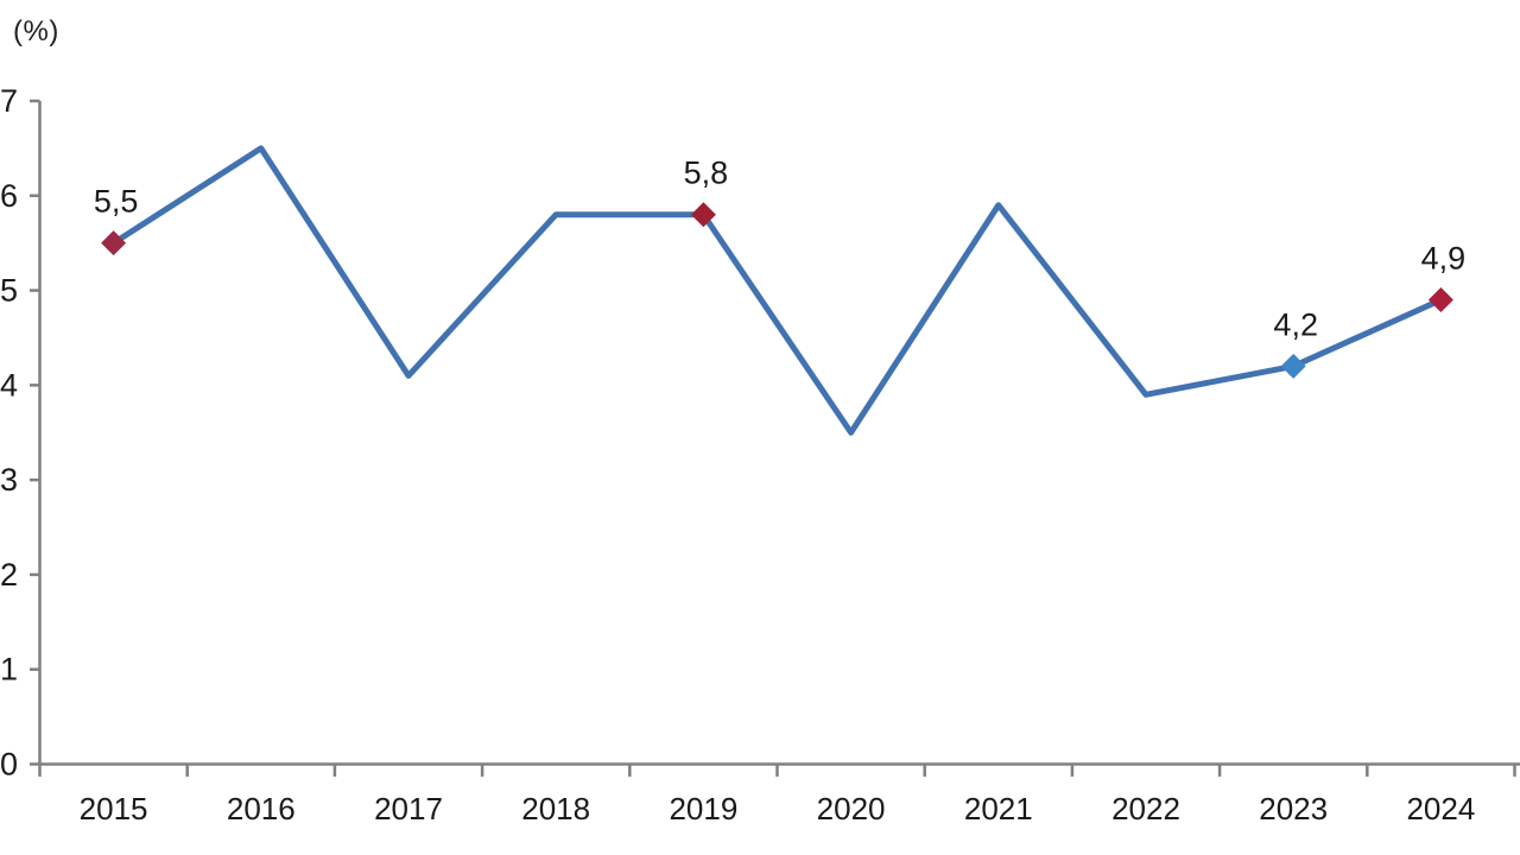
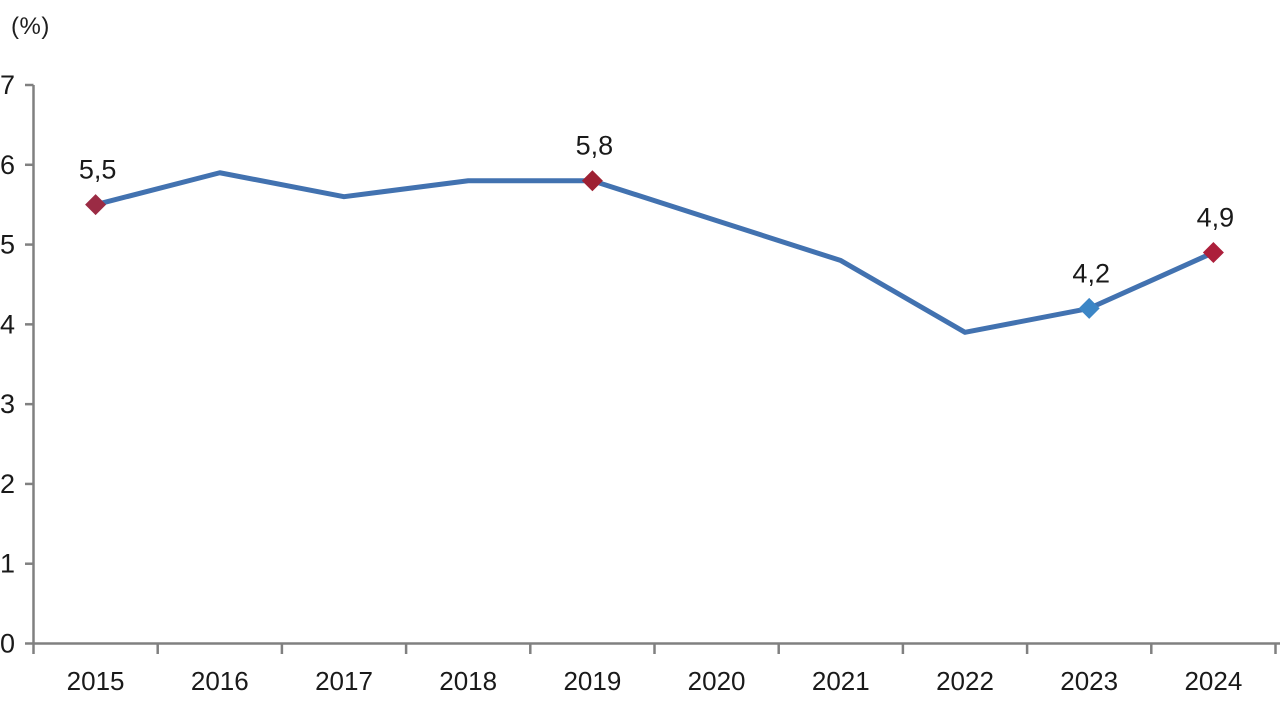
2016: 6.5 -> 5.9
2017: 4.1 -> 5.6
2020: 3.5 -> 5.3
2021: 5.9 -> 4.8
